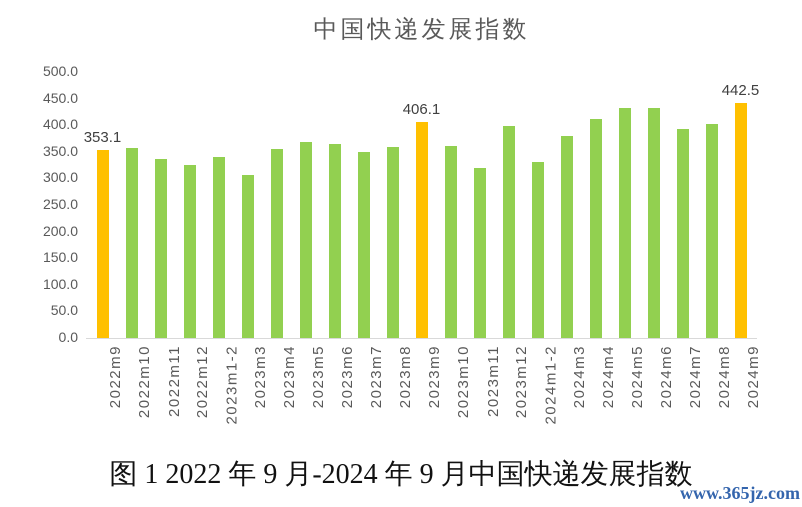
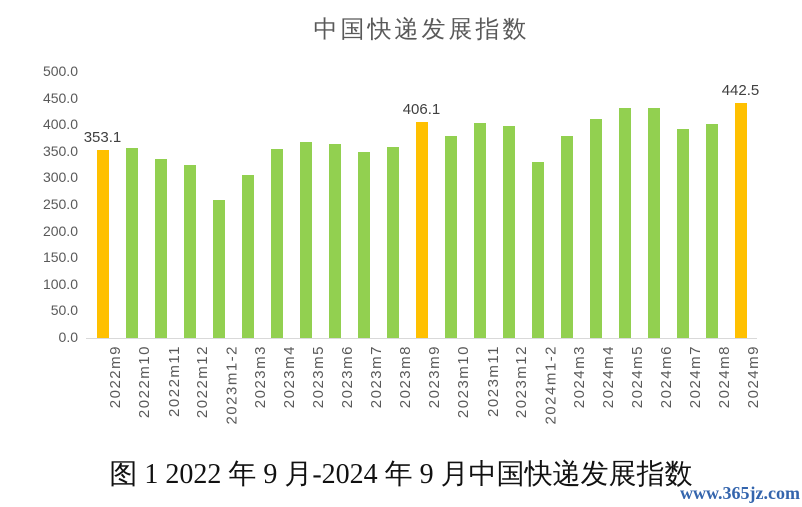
2023m1-2: 340 -> 260
2023m10: 360 -> 380
2023m11: 320 -> 400
